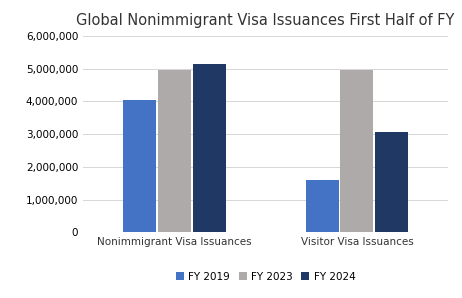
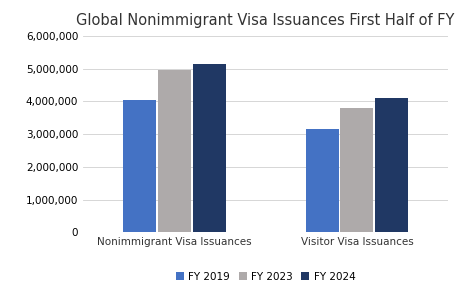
FY 2019/Visitor Visa Issuances: 1,600,000 -> 3,150,000
FY 2023/Visitor Visa Issuances: 4,950,000 -> 3,800,000
FY 2024/Visitor Visa Issuances: 3,050,000 -> 4,100,000
